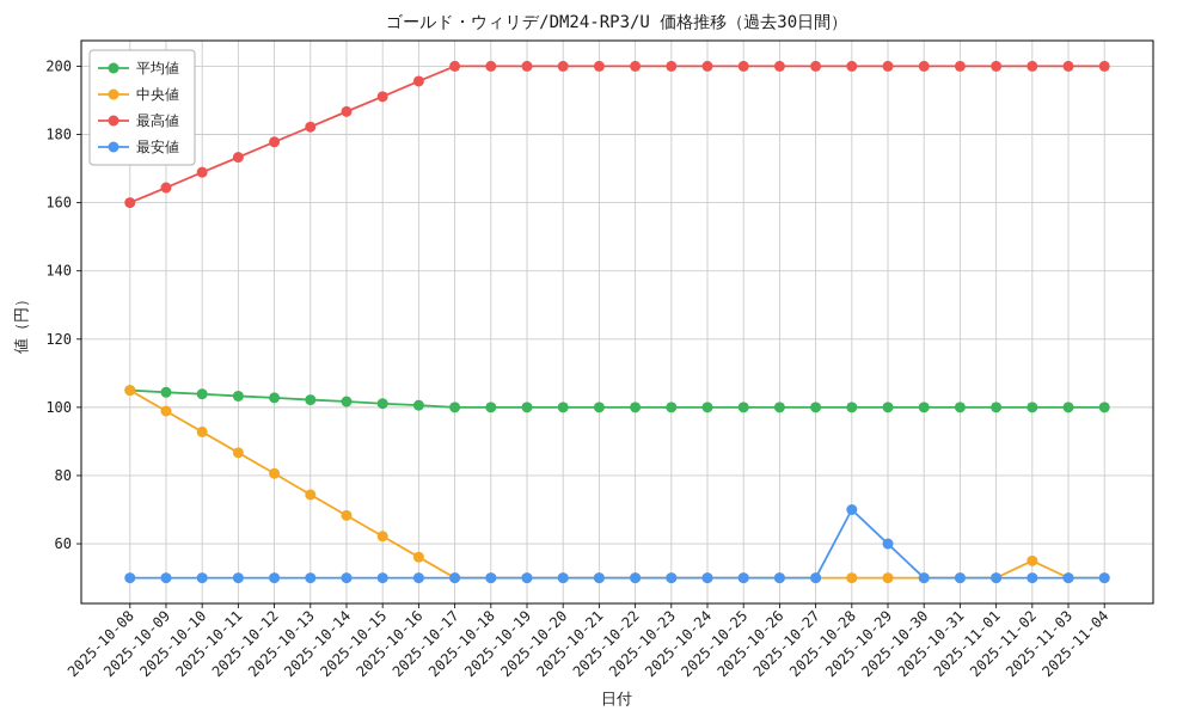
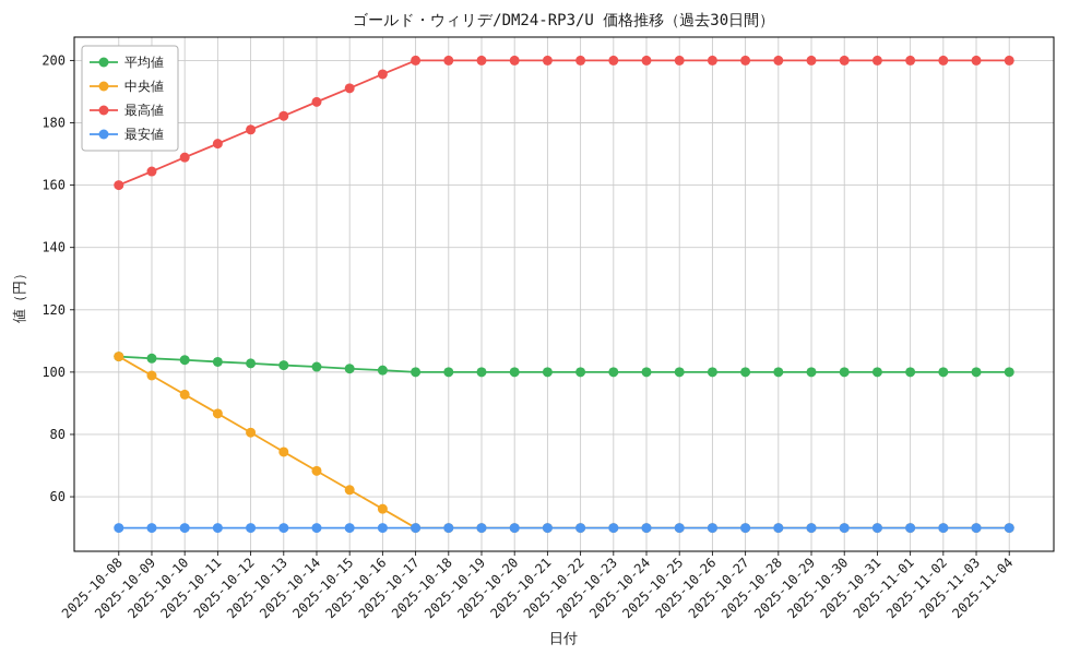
最安値/2025-10-28: 70 -> 50
最安値/2025-10-29: 60 -> 50
中央値/2025-11-02: 55 -> 50
